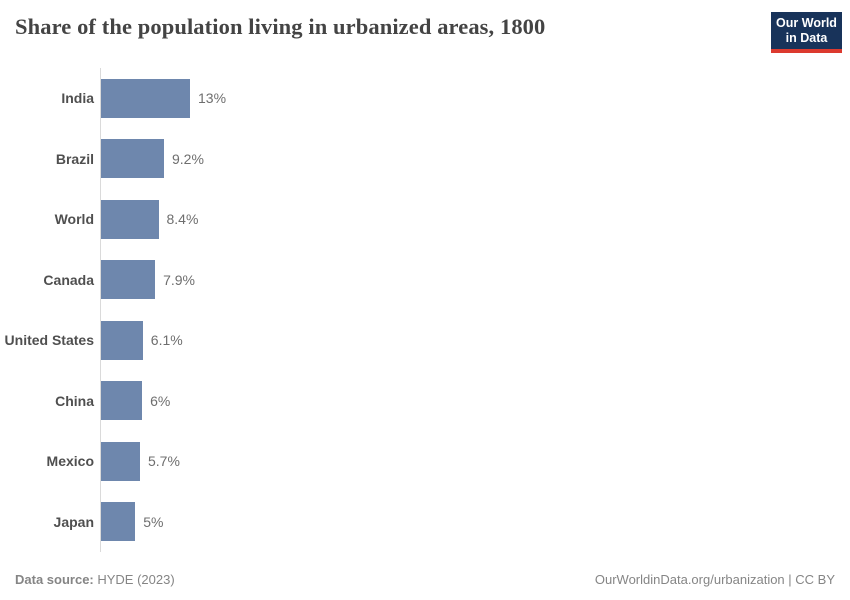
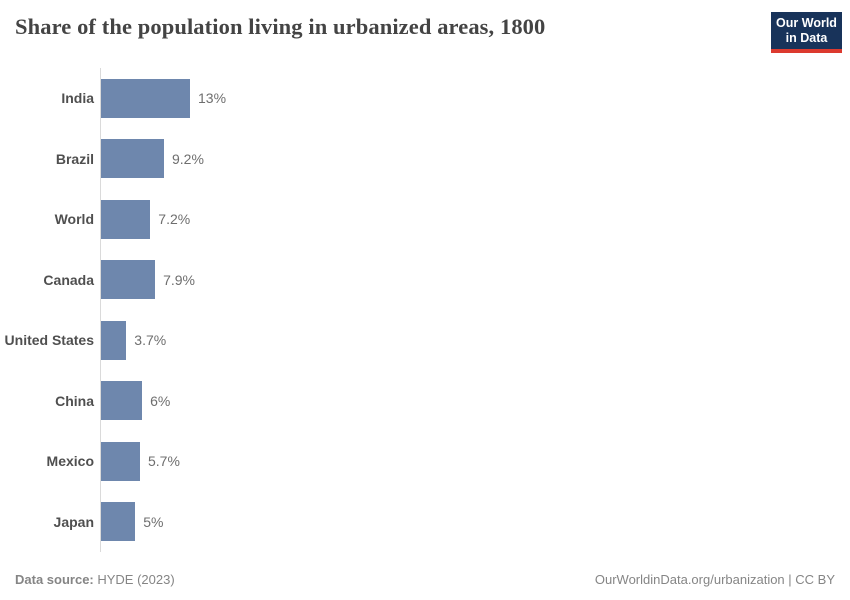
World: 8.4% -> 7.2%
United States: 6.1% -> 3.7%
